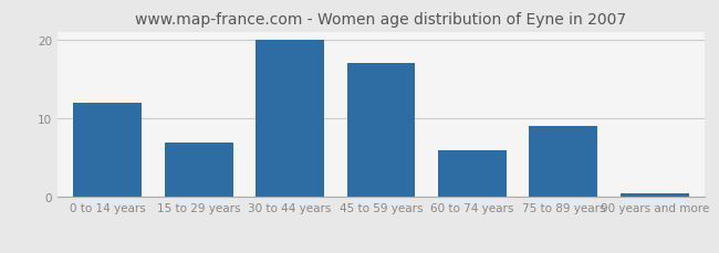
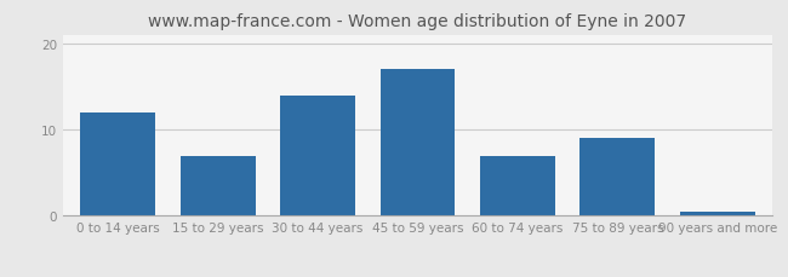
30 to 44 years: 20.0 -> 14.0
60 to 74 years: 6.0 -> 7.0
